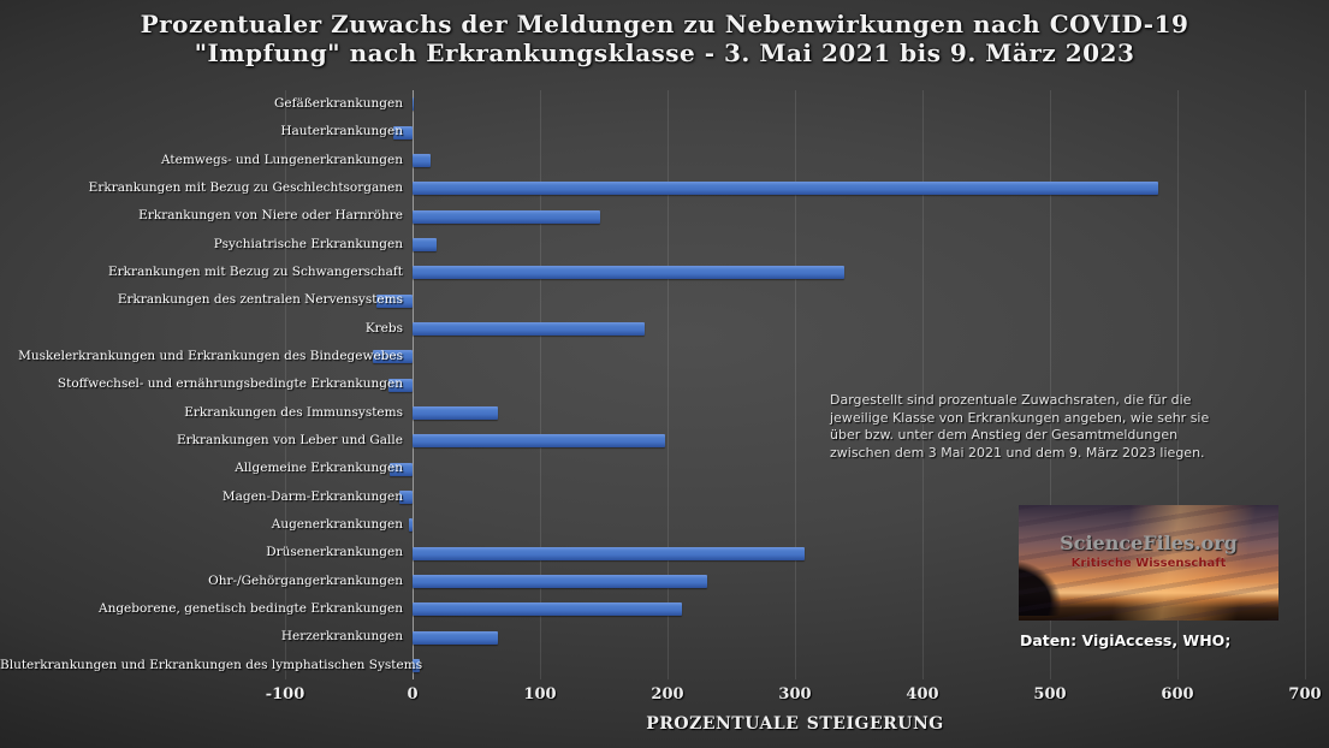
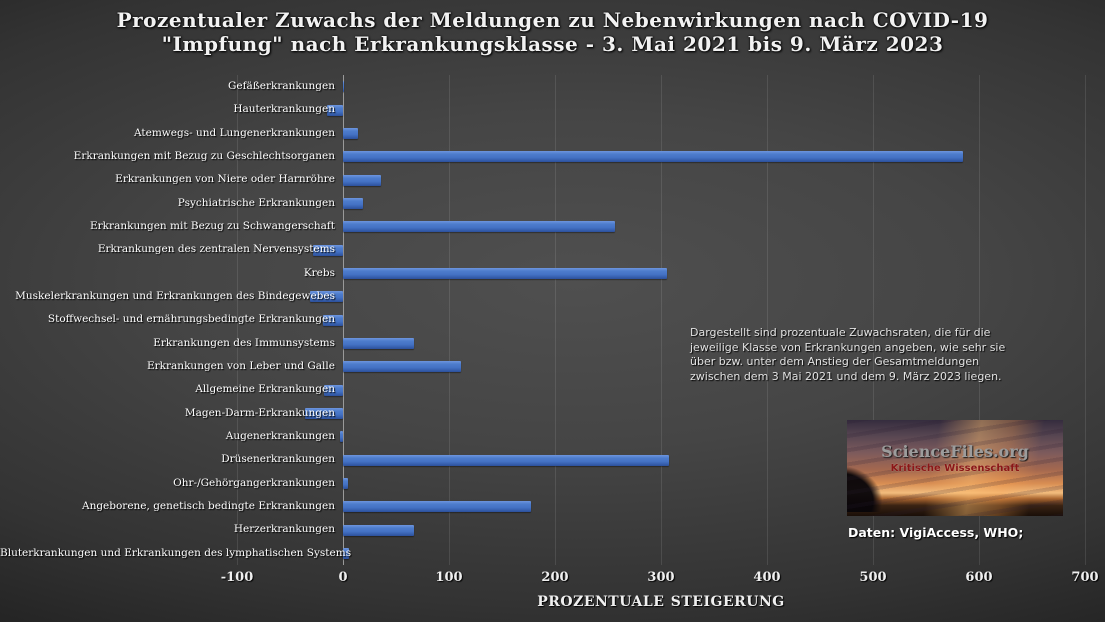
Erkrankungen von Niere oder Harnröhre: 147 -> 36
Erkrankungen mit Bezug zu Schwangerschaft: 339 -> 257
Krebs: 182 -> 306
Erkrankungen von Leber und Galle: 198 -> 111
Magen-Darm-Erkrankungen: -10 -> -36
Ohr-/Gehörgangerkrankungen: 231 -> 5
Angeborene, genetisch bedingte Erkrankungen: 211 -> 177
